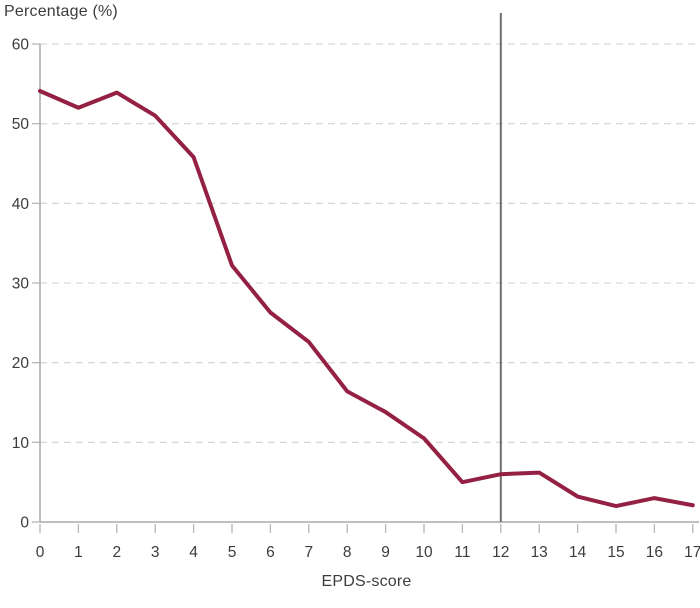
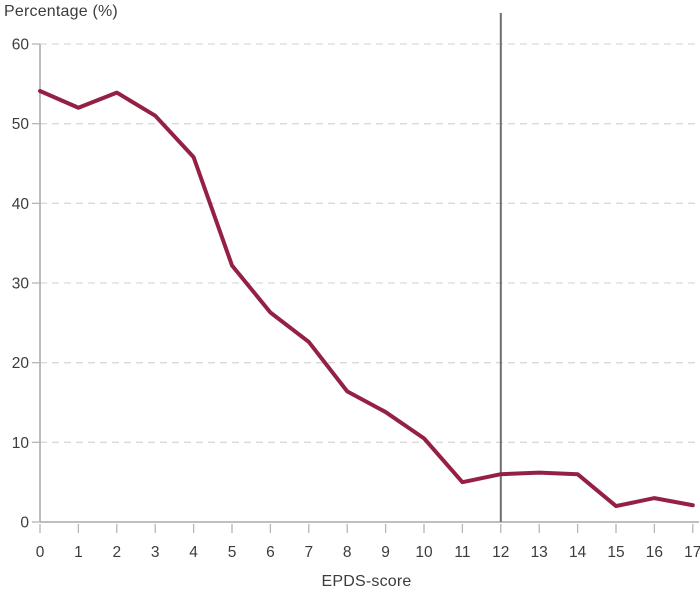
14: 3 -> 6
